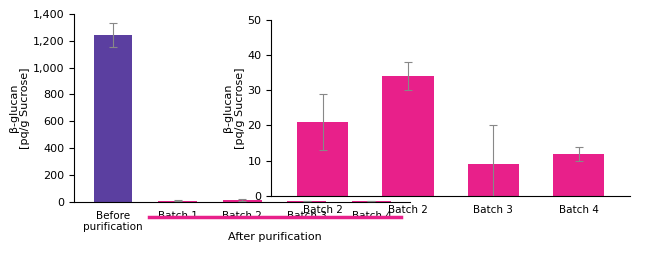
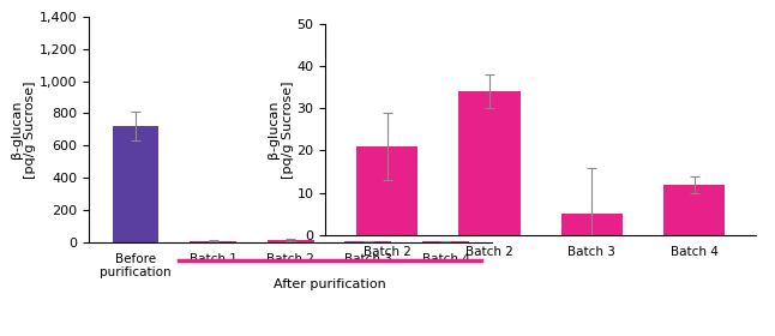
Before purification: 1,240 -> 720
Batch 3: 9 -> 5
